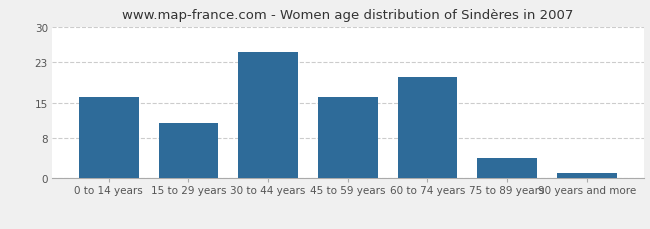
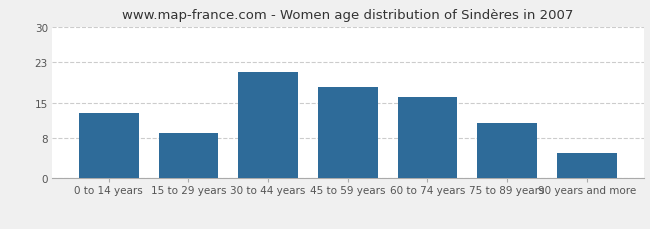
0 to 14 years: 16 -> 13
15 to 29 years: 11 -> 9
30 to 44 years: 25 -> 21
45 to 59 years: 16 -> 18
60 to 74 years: 20 -> 16
75 to 89 years: 4 -> 11
90 years and more: 1 -> 5
